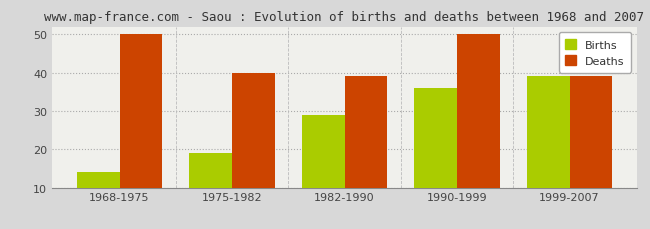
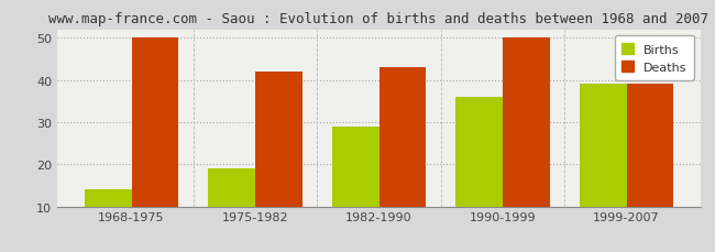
Deaths/1975-1982: 40 -> 42
Deaths/1982-1990: 39 -> 43
